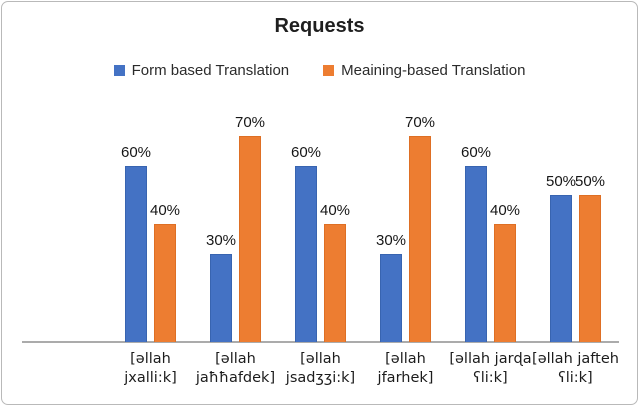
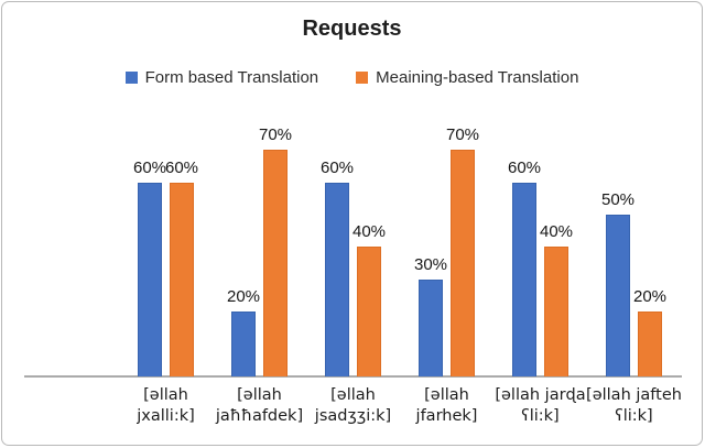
Meaining-based Translation/[əllah jxalli:k]: 40% -> 60%
Form based Translation/[əllah jaħħafdek]: 30% -> 20%
Meaining-based Translation/[əllah jafteh ʕli:k]: 50% -> 20%
